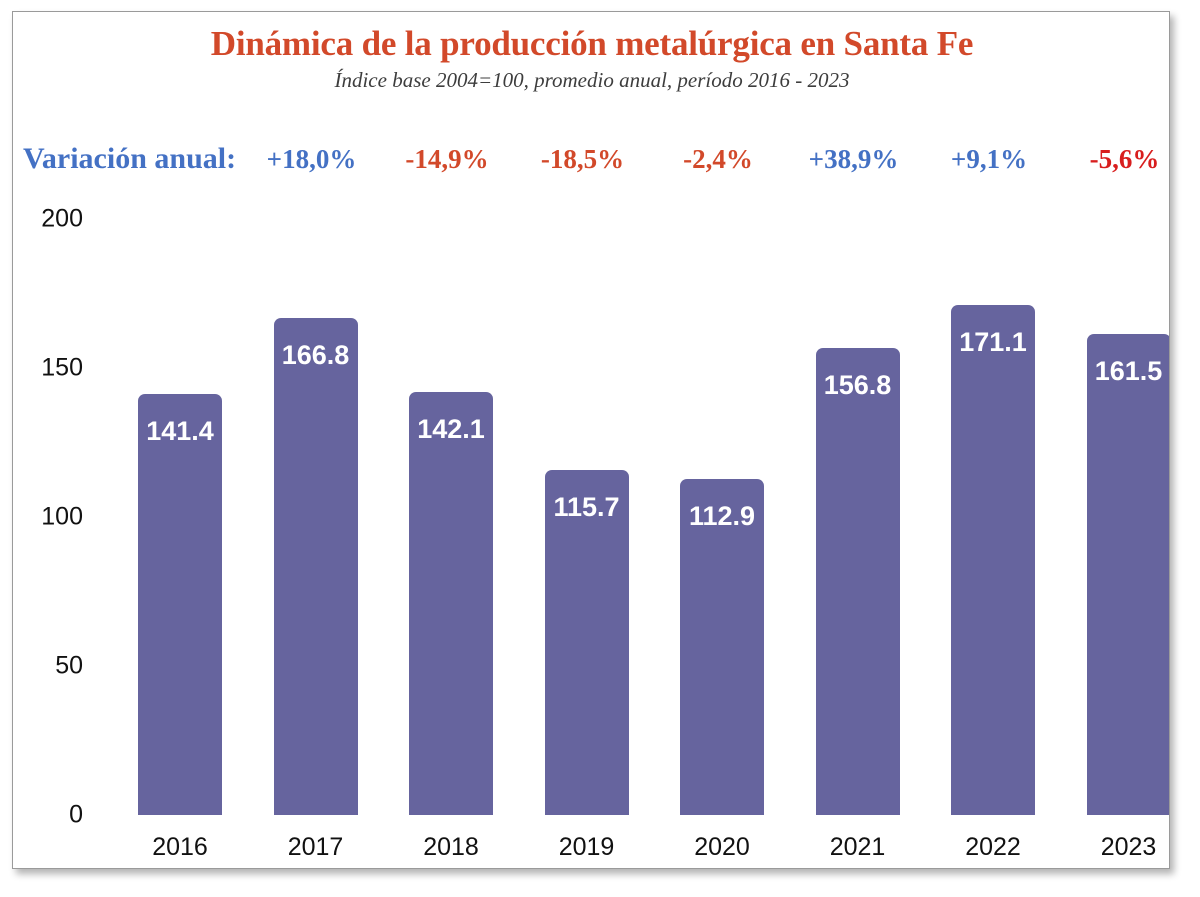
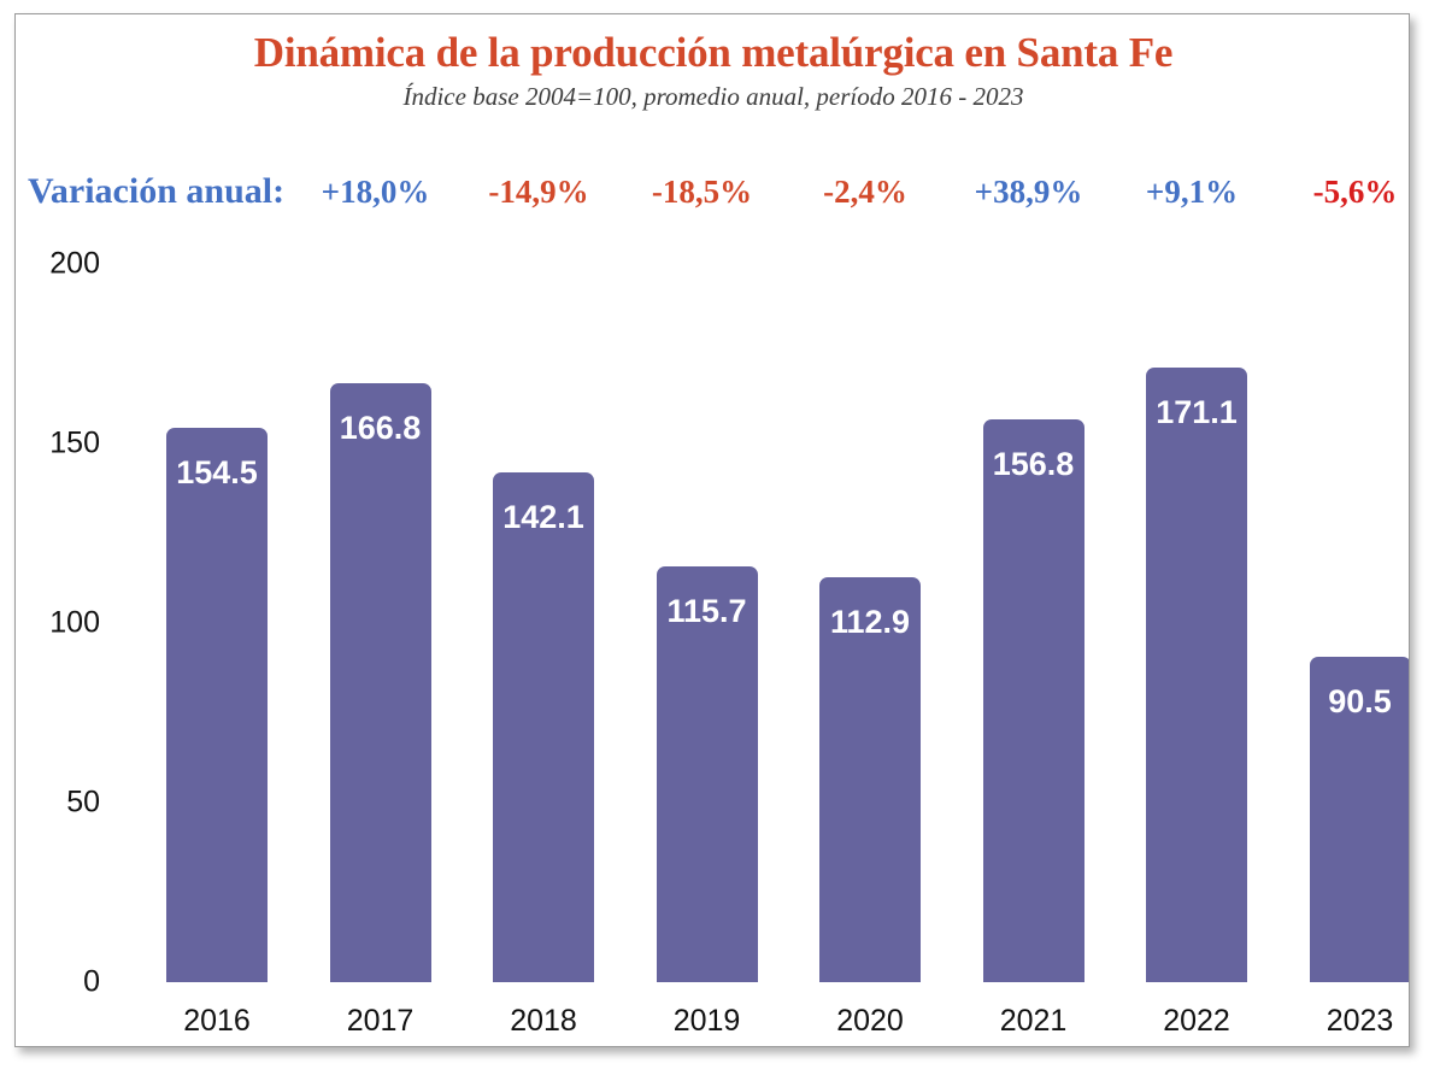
2016: 141.4 -> 154.5
2023: 161.5 -> 90.5
